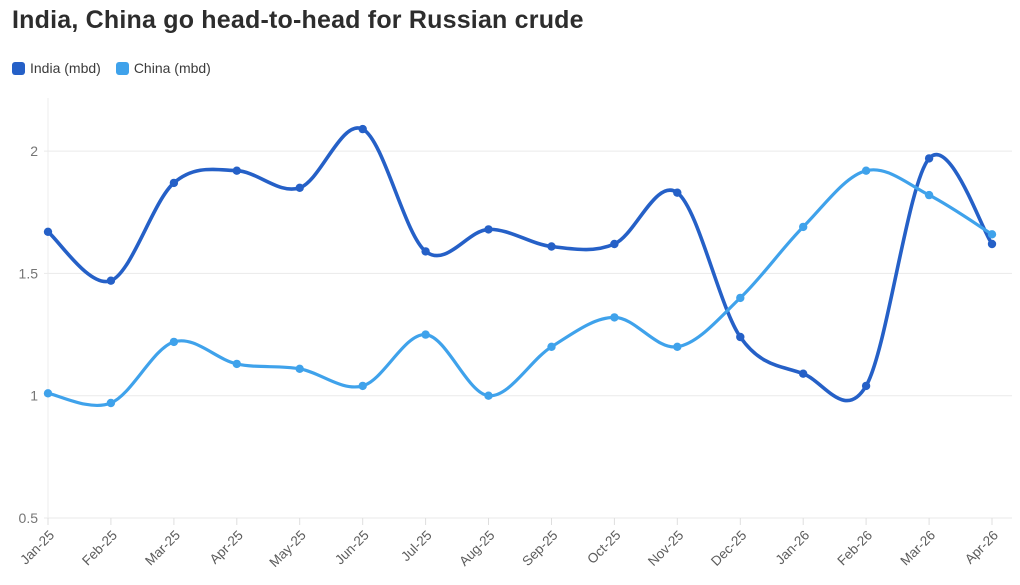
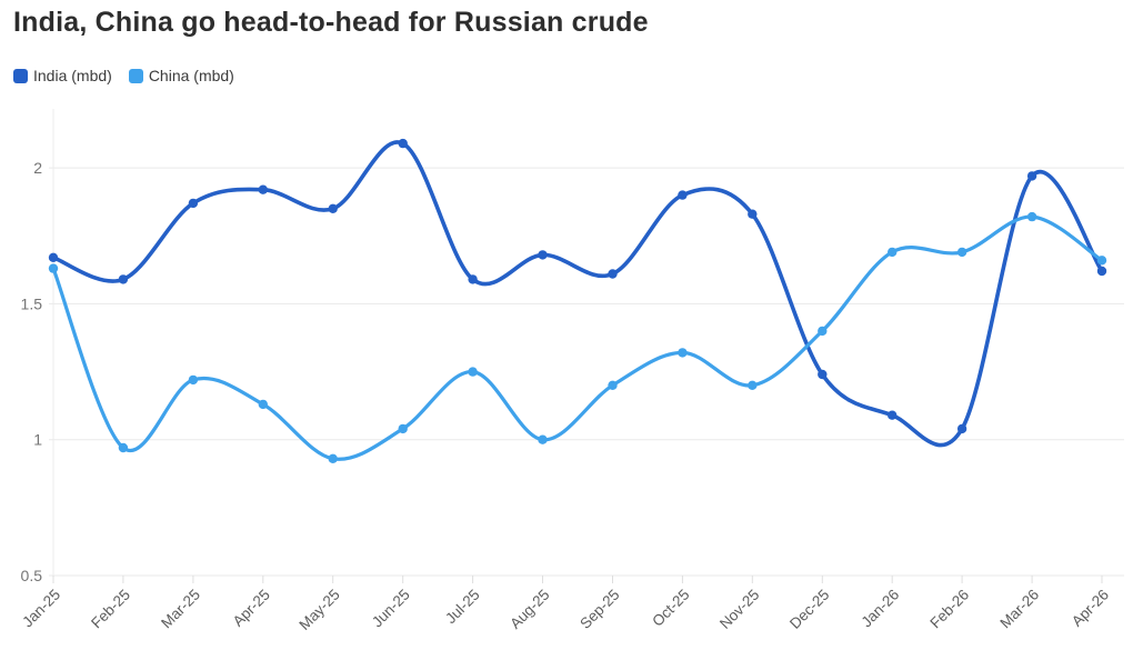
China (mbd)/Jan-25: 1.01 -> 1.63
India (mbd)/Feb-25: 1.47 -> 1.59
China (mbd)/May-25: 1.11 -> 0.93
India (mbd)/Oct-25: 1.62 -> 1.90
China (mbd)/Feb-26: 1.92 -> 1.69
